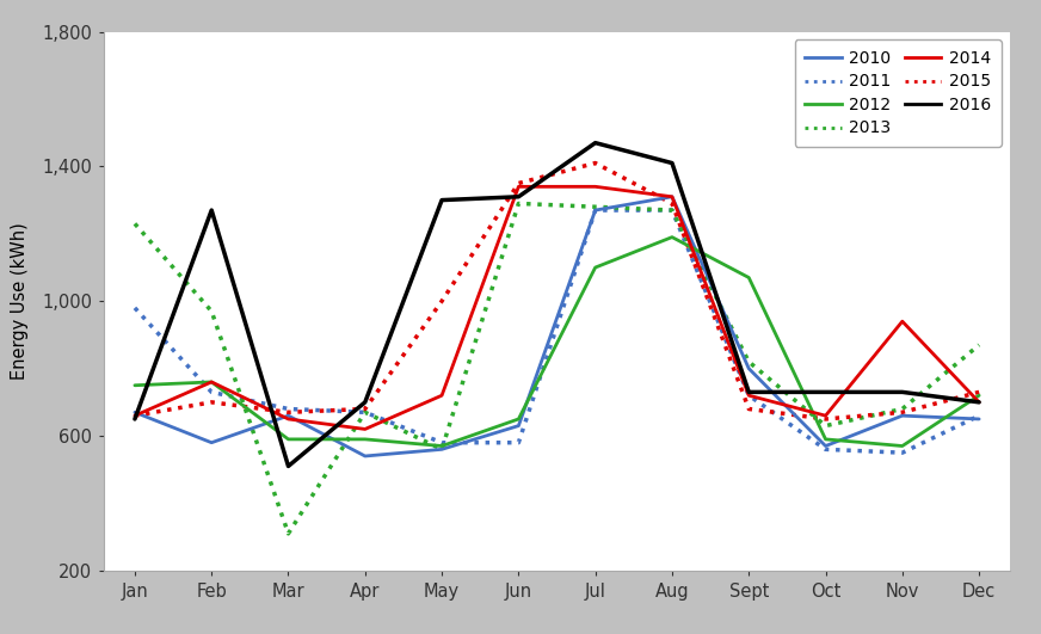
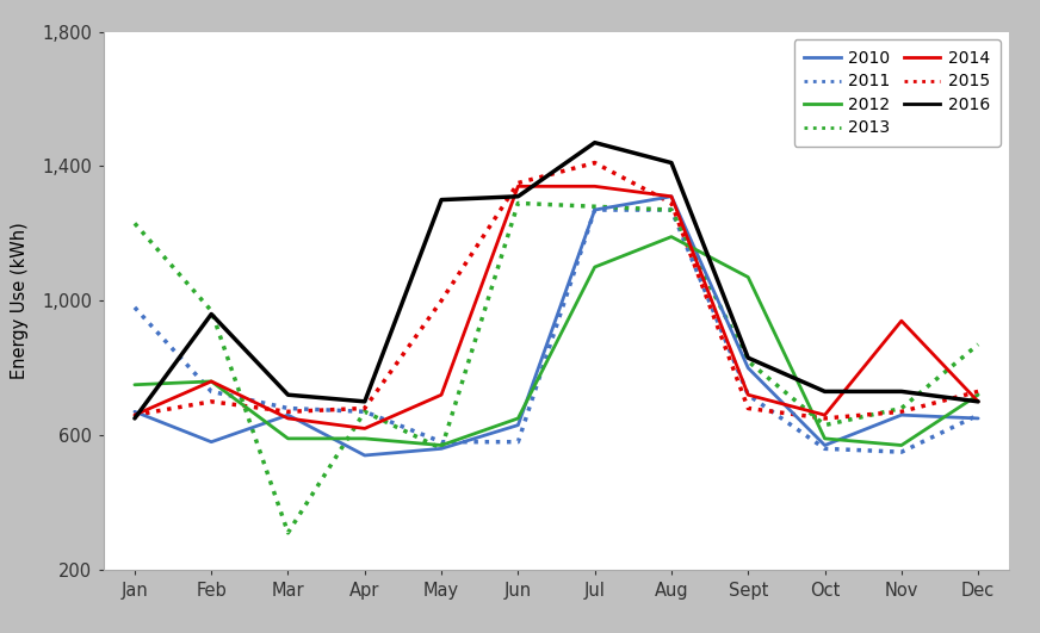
2016/Feb: 1,270 -> 960
2016/Mar: 510 -> 720
2016/Sept: 730 -> 830
